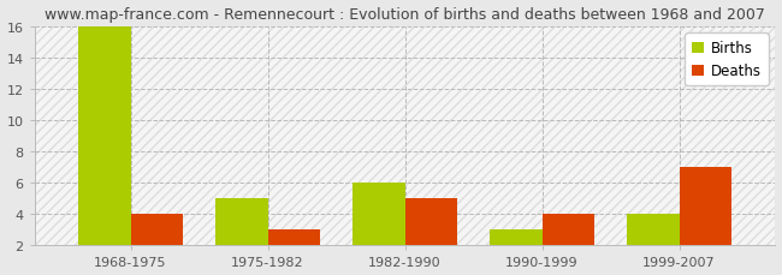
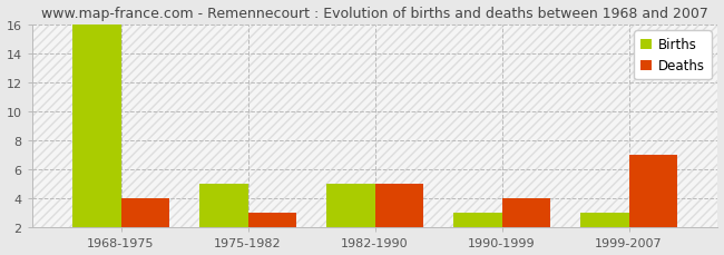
Births/1982-1990: 6 -> 5
Births/1999-2007: 4 -> 3
